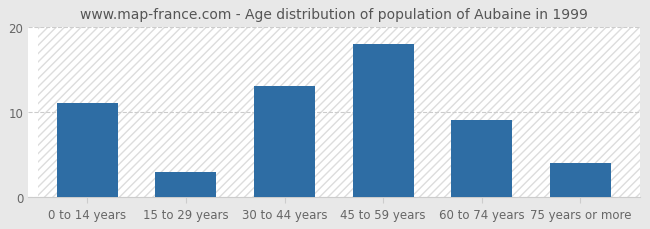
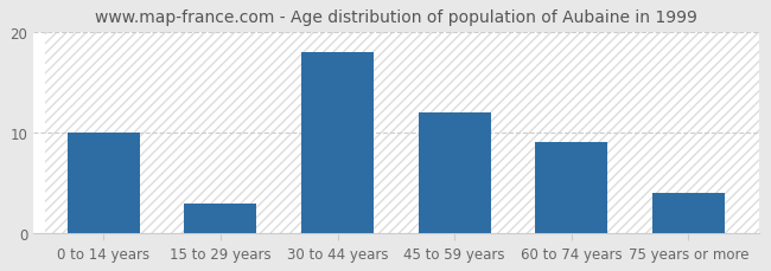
0 to 14 years: 11 -> 10
30 to 44 years: 13 -> 18
45 to 59 years: 18 -> 12
